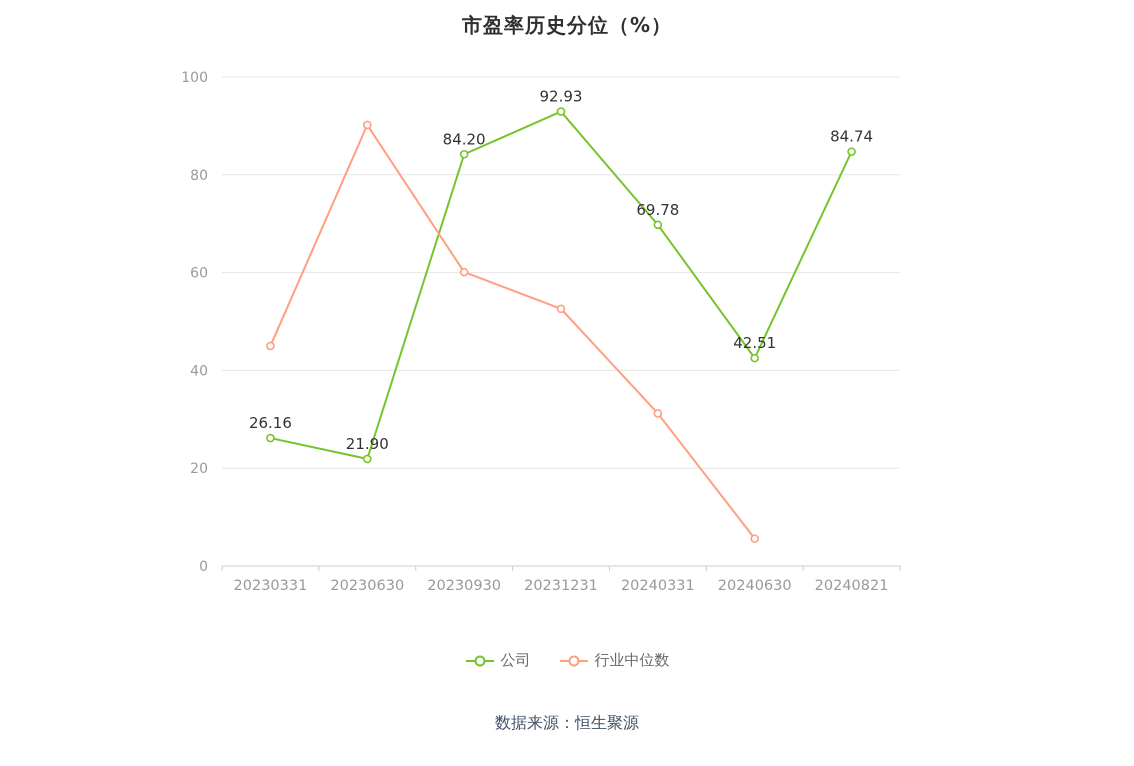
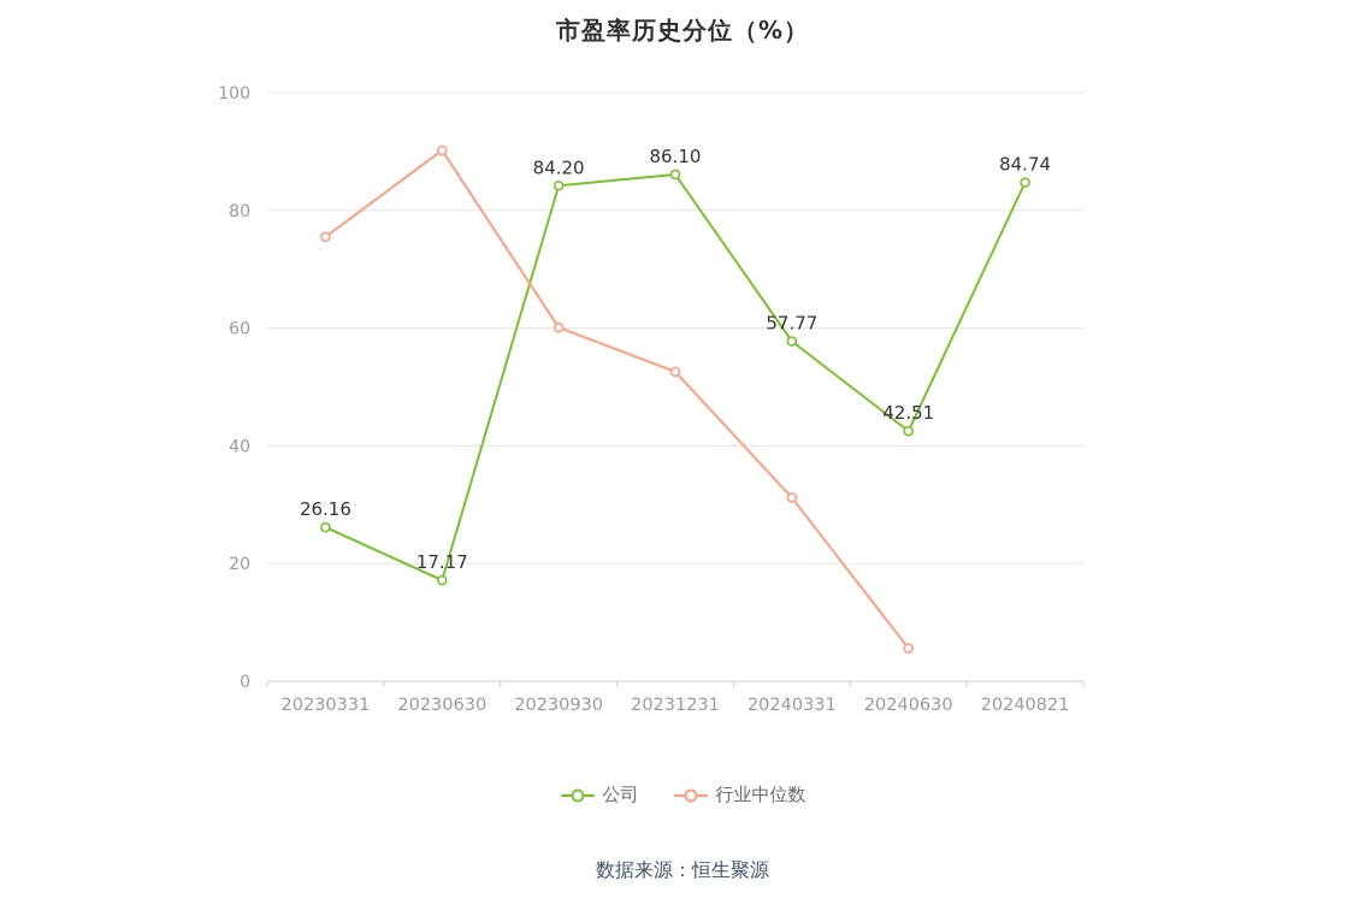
行业中位数/20230331: 45 -> 76
公司/20230630: 21.90 -> 17.17
公司/20231231: 92.93 -> 86.10
公司/20240331: 69.78 -> 57.77
